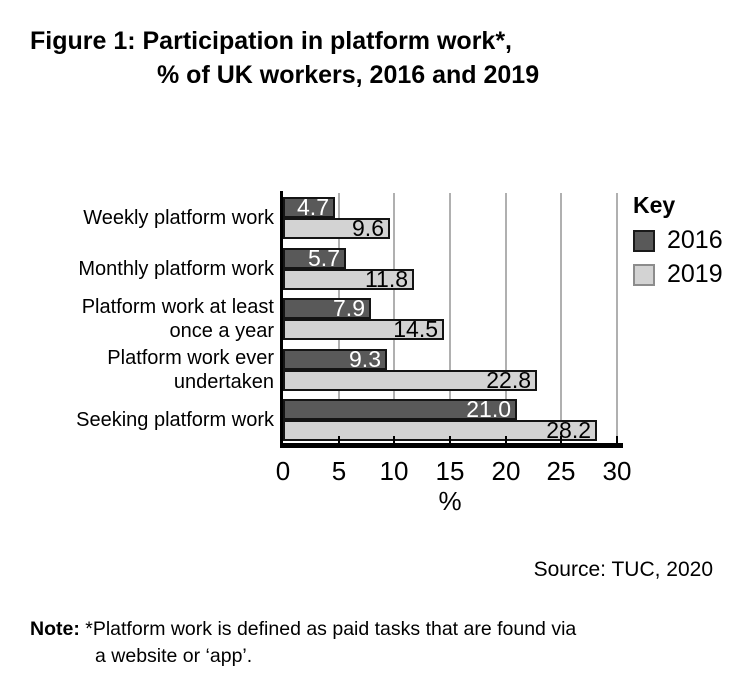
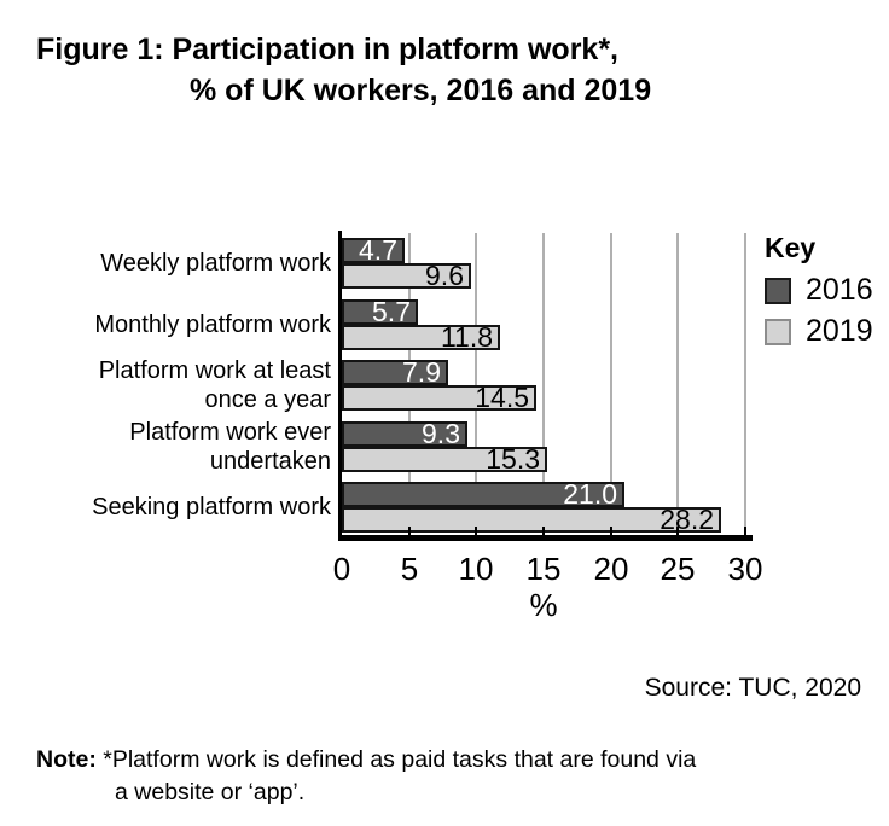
2019/Platform work ever undertaken: 22.8 -> 15.3
